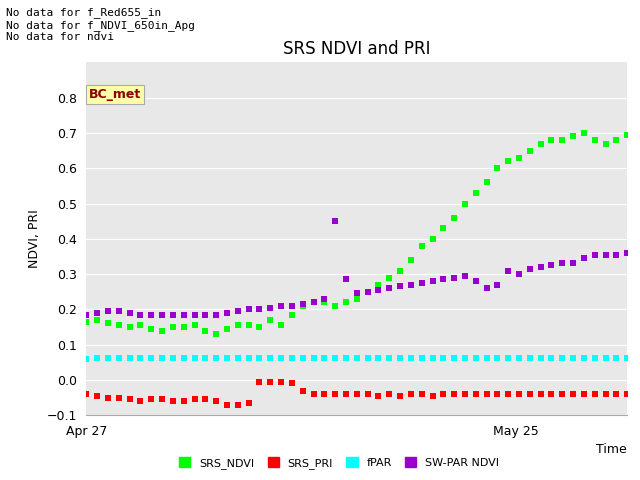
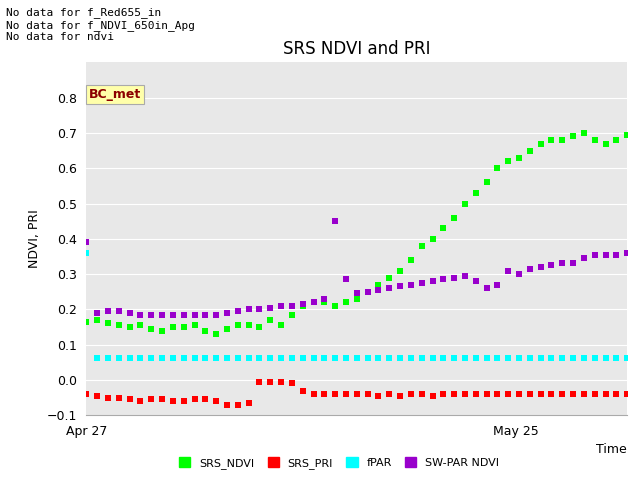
fPAR/Apr 27: 0.058 -> 0.360
SW-PAR NDVI/Apr 27: 0.185 -> 0.390
